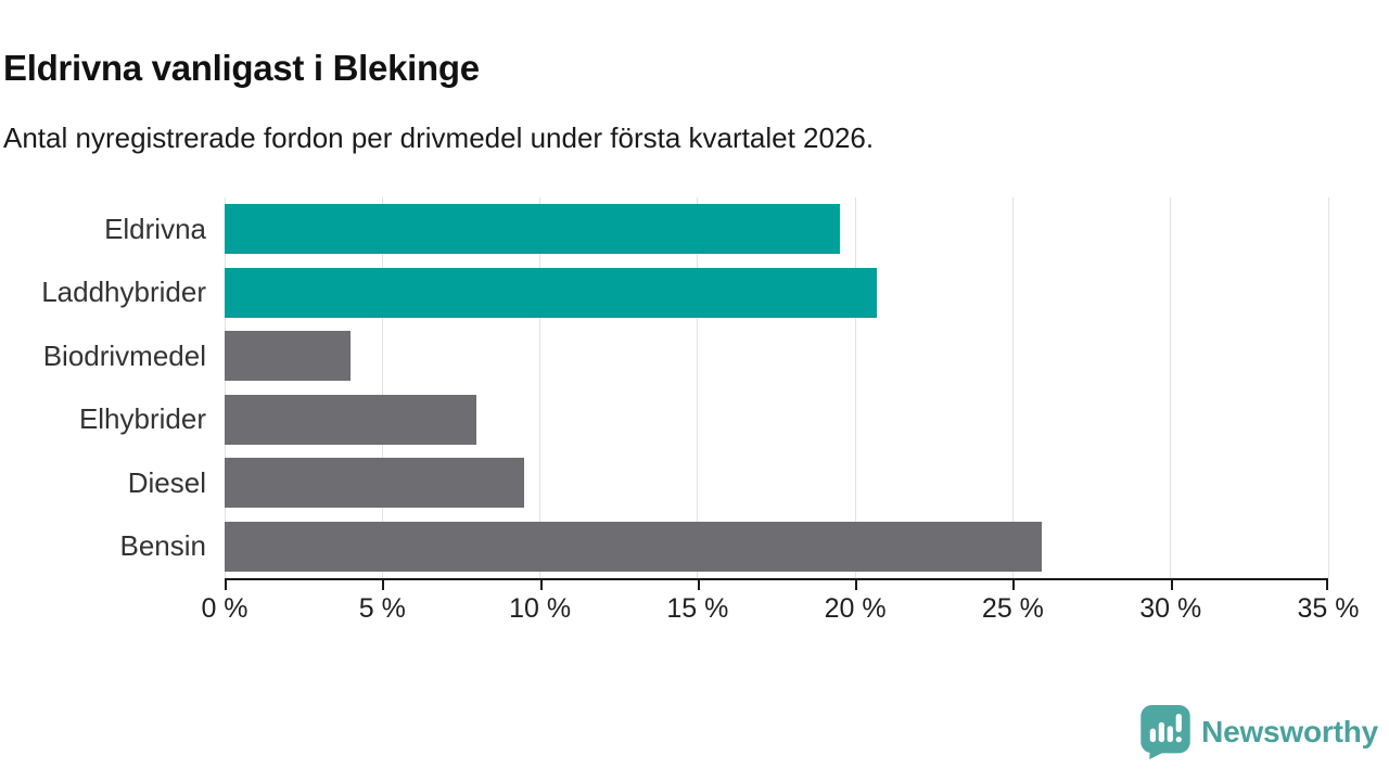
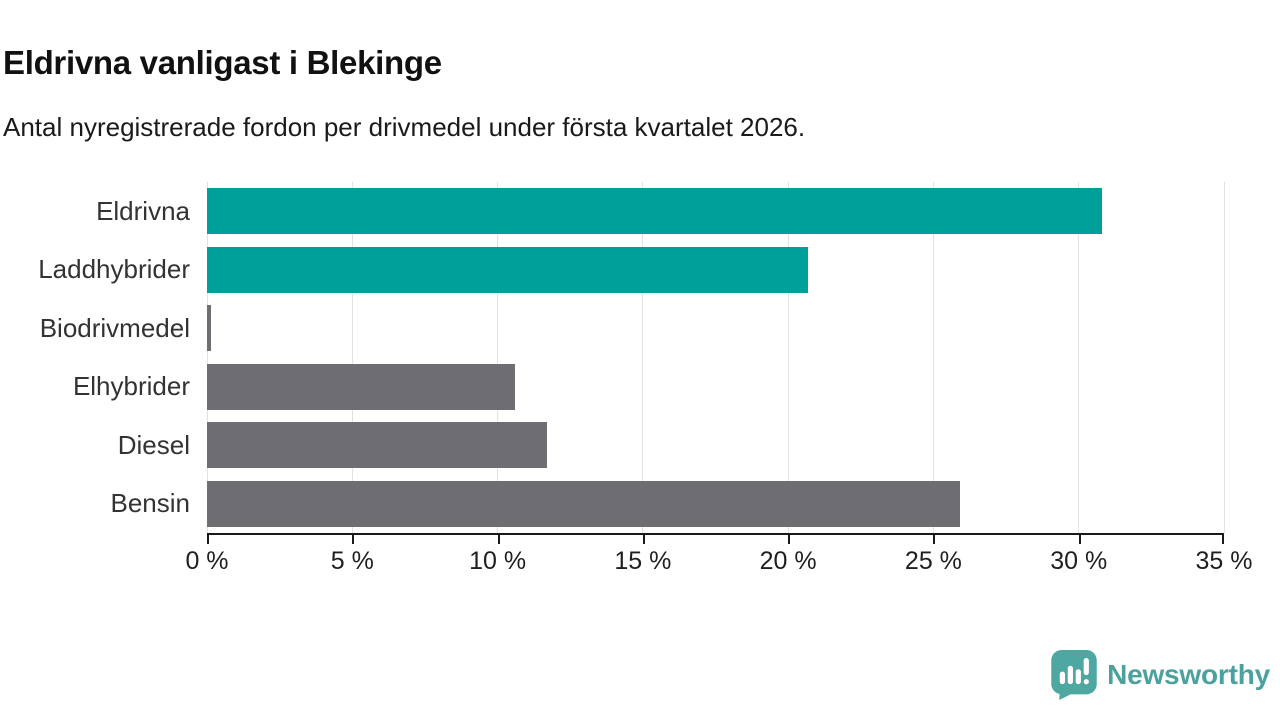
Eldrivna: 19.5% -> 30.8%
Biodrivmedel: 4.0% -> 0.1%
Elhybrider: 8.0% -> 10.6%
Diesel: 9.5% -> 11.7%
